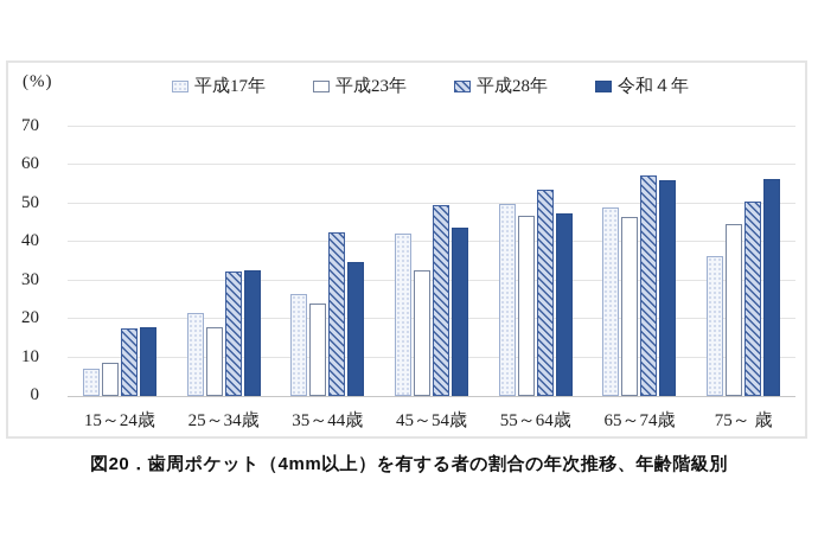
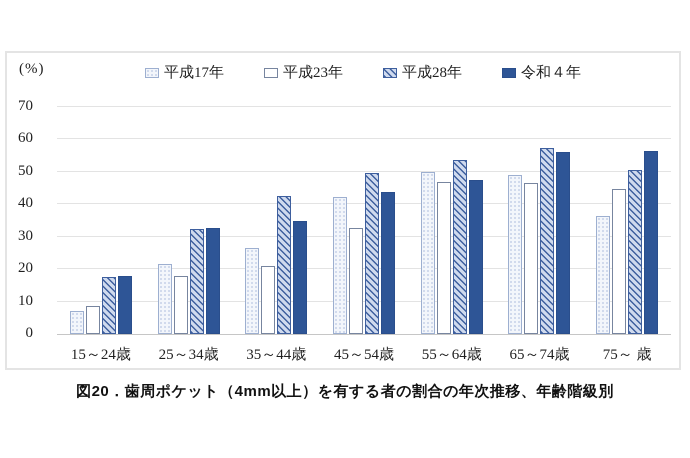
平成23年/35～44歳: 24 -> 21
